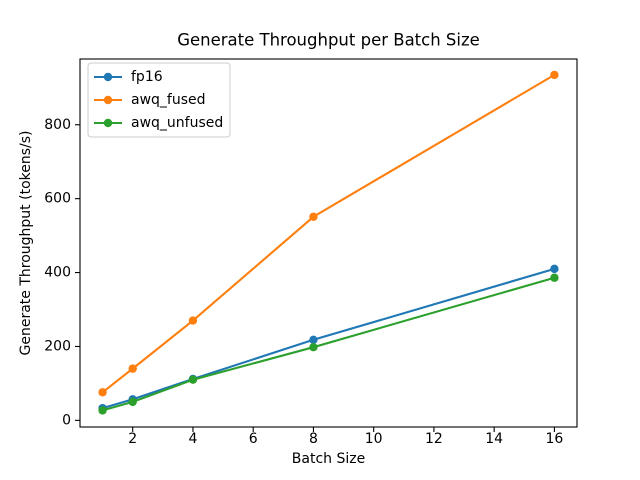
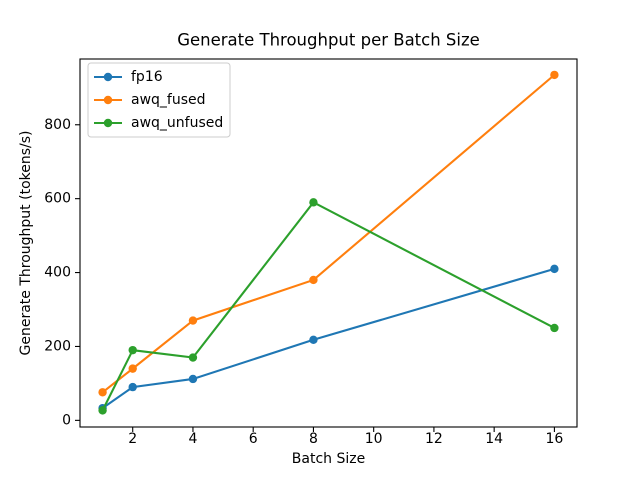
fp16/2: 60 -> 90
awq_unfused/2: 50 -> 190
awq_unfused/4: 110 -> 170
awq_fused/8: 550 -> 380
awq_unfused/8: 200 -> 590
awq_unfused/16: 390 -> 250
